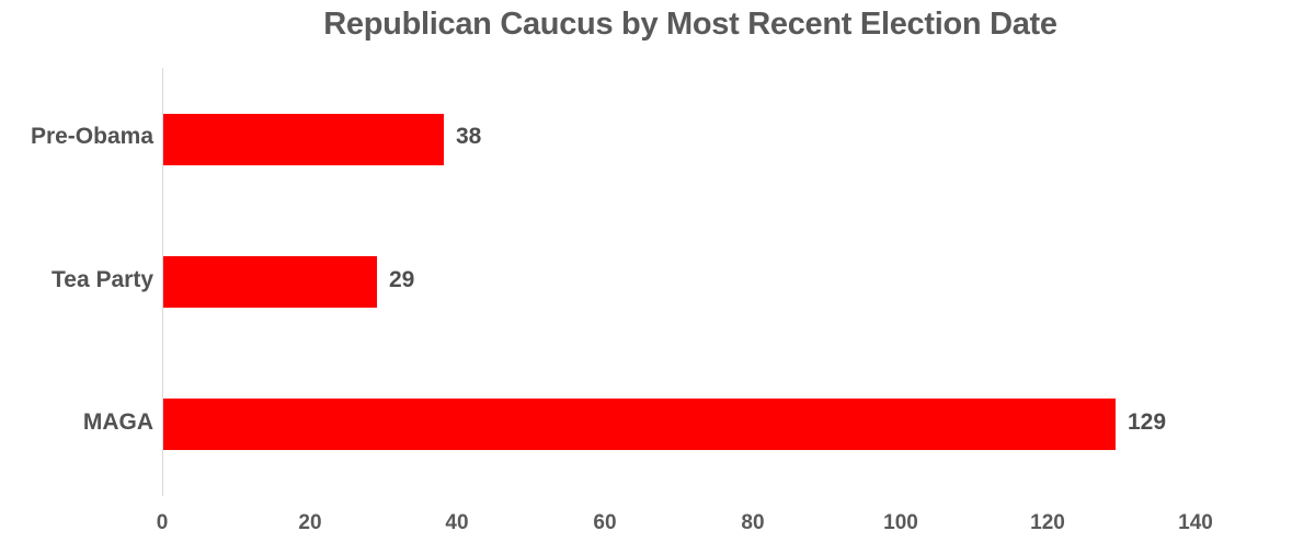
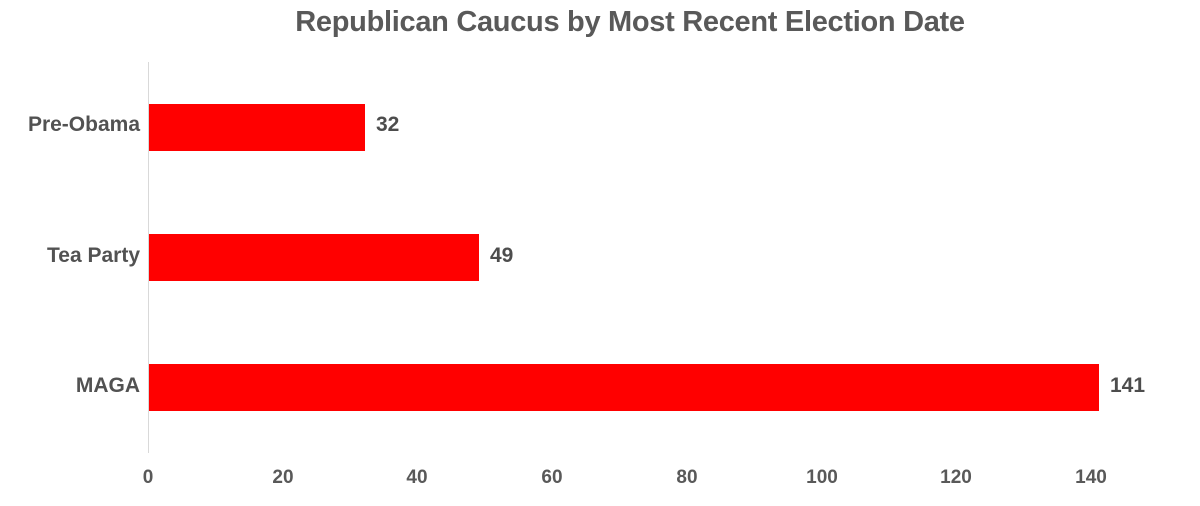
Pre-Obama: 38 -> 32
Tea Party: 29 -> 49
MAGA: 129 -> 141
